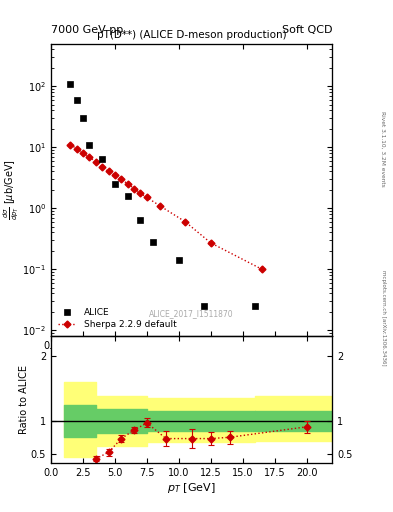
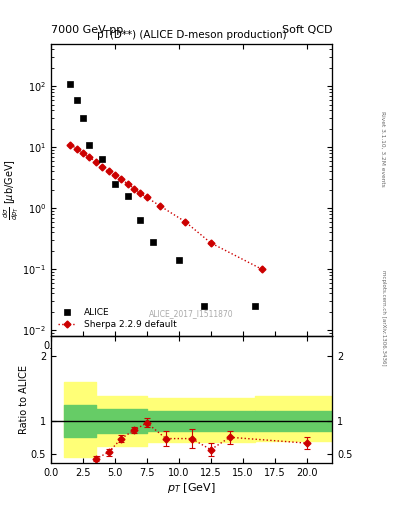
12.5: 0.73 -> 0.56
20.0: 0.91 -> 0.66
